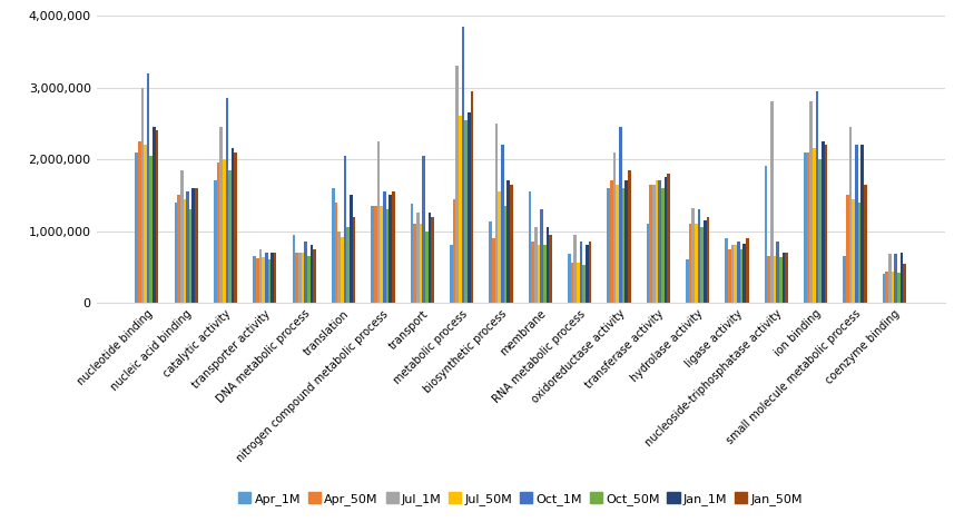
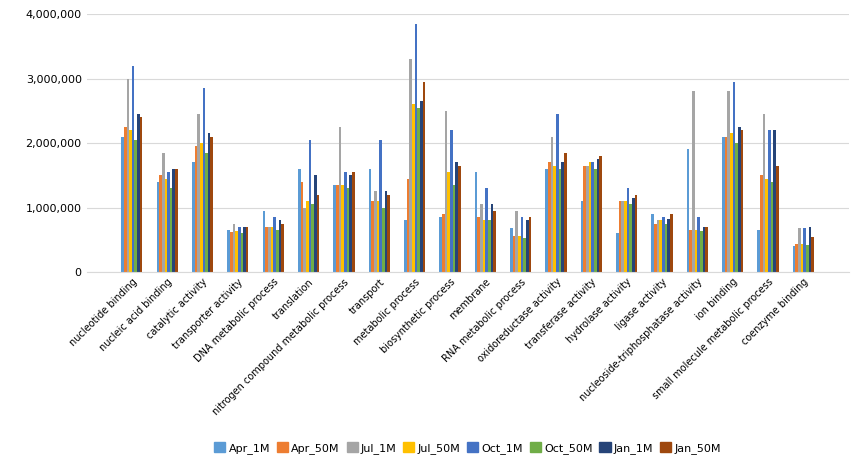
Jul_50M/translation: 920,000 -> 1,100,000
Apr_1M/transport: 1,380,000 -> 1,600,000
Apr_1M/biosynthetic process: 1,140,000 -> 850,000
Jul_1M/hydrolase activity: 1,320,000 -> 1,100,000
